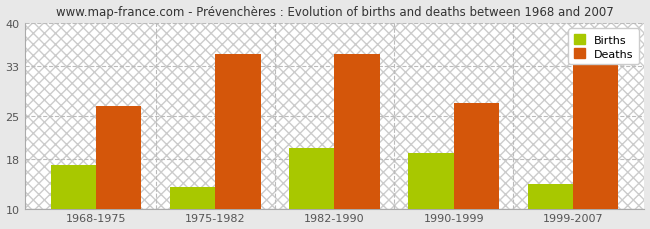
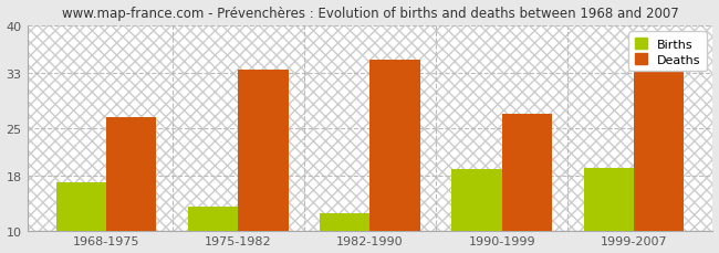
Deaths/1975-1982: 35.0 -> 33.5
Births/1982-1990: 19.8 -> 12.5
Births/1999-2007: 14.0 -> 19.2
